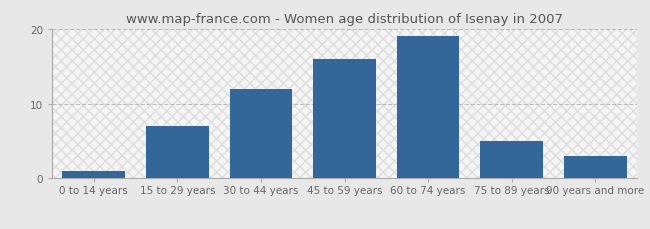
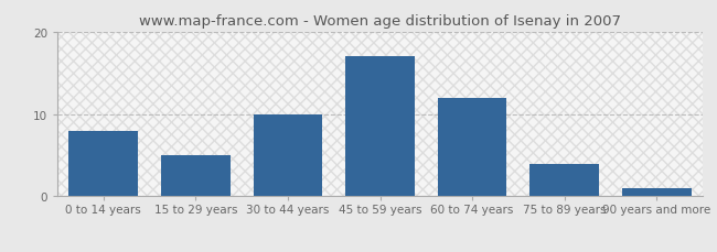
0 to 14 years: 1 -> 8
15 to 29 years: 7 -> 5
30 to 44 years: 12 -> 10
45 to 59 years: 16 -> 17
60 to 74 years: 19 -> 12
75 to 89 years: 5 -> 4
90 years and more: 3 -> 1
